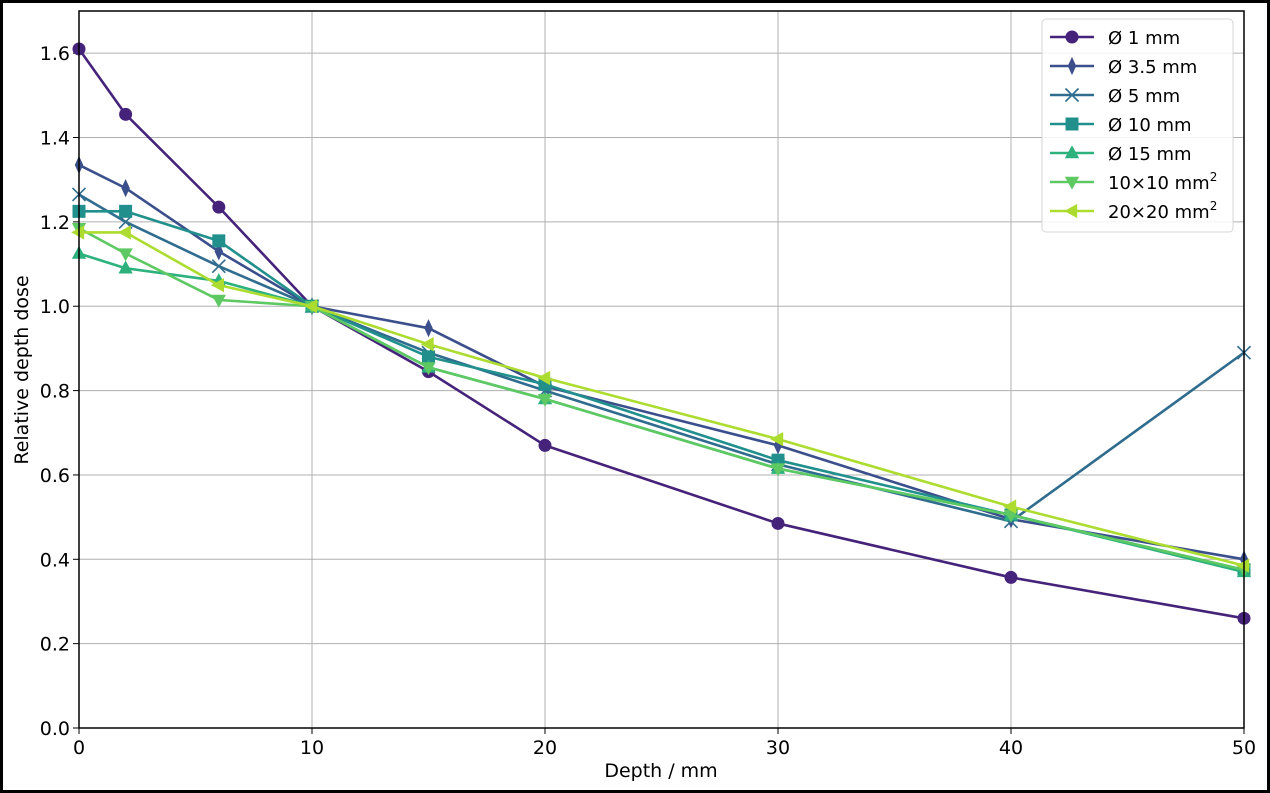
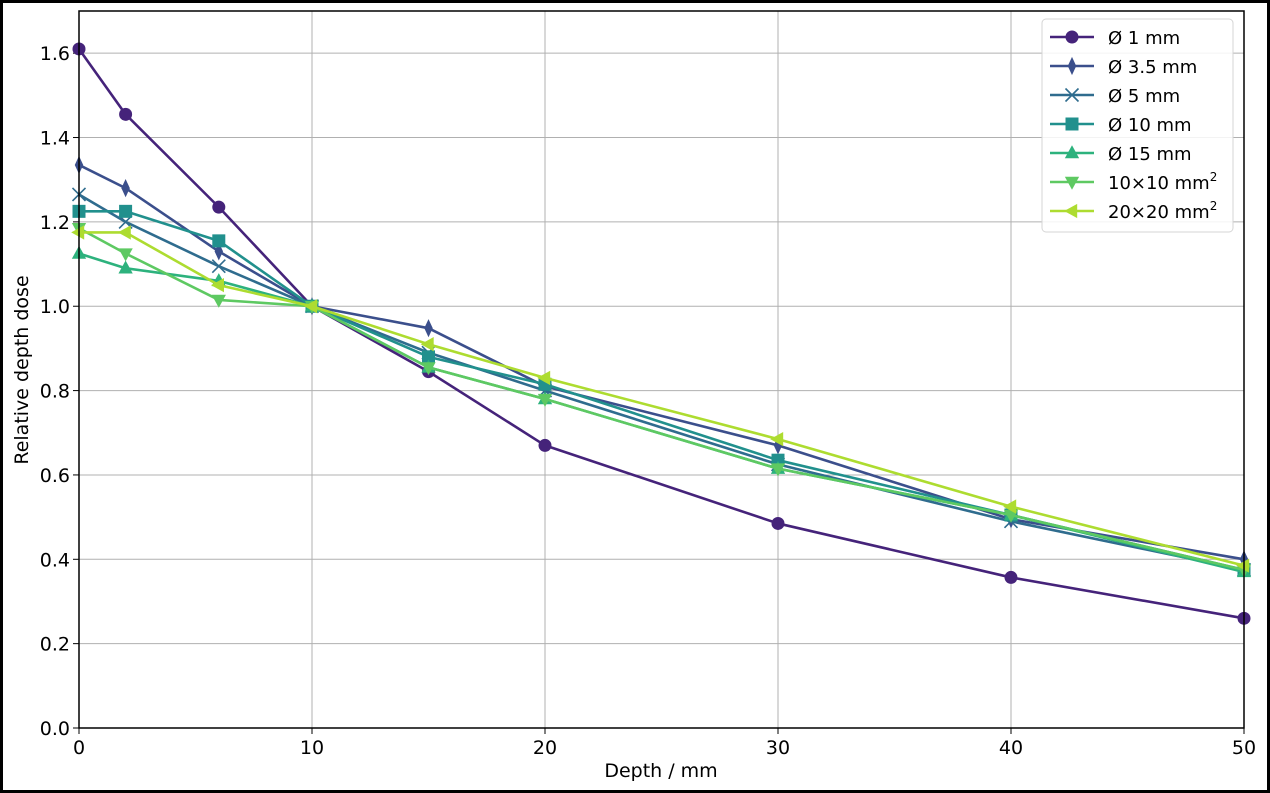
Ø 5 mm/50: 0.89 -> 0.38
